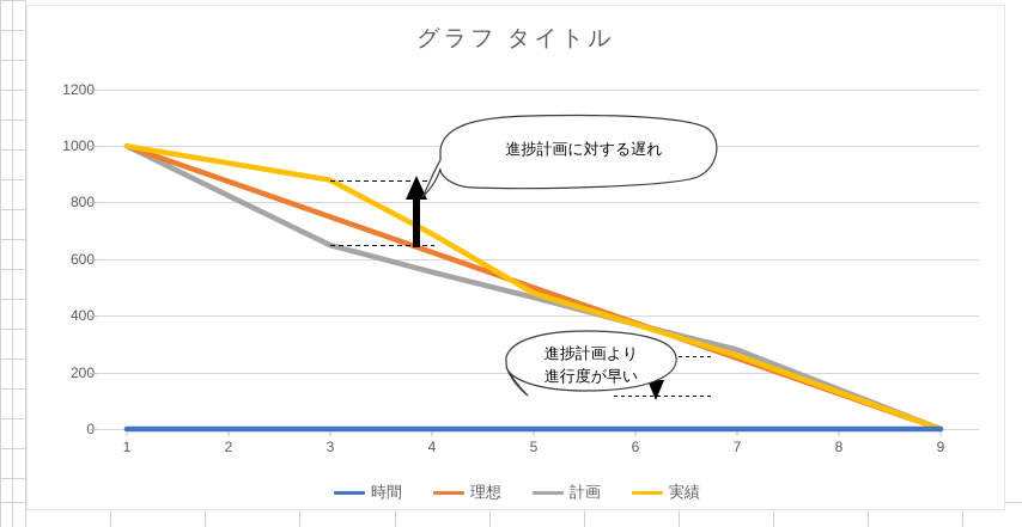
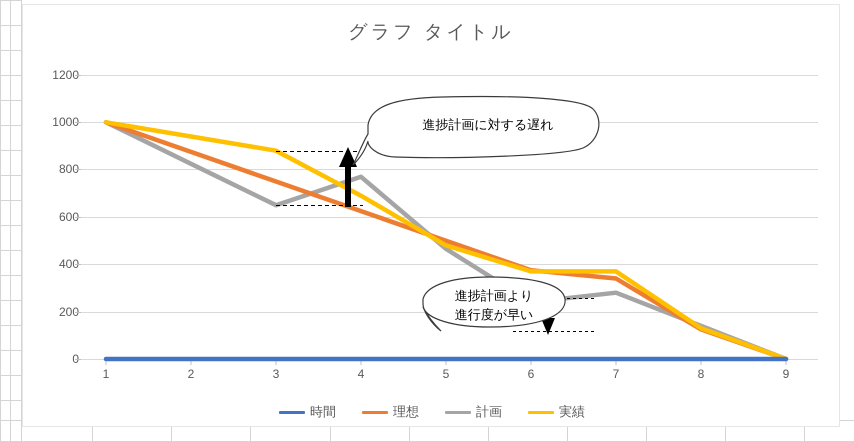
計画/4: 560 -> 770
計画/6: 370 -> 240
理想/7: 250 -> 340
実績/7: 260 -> 370
